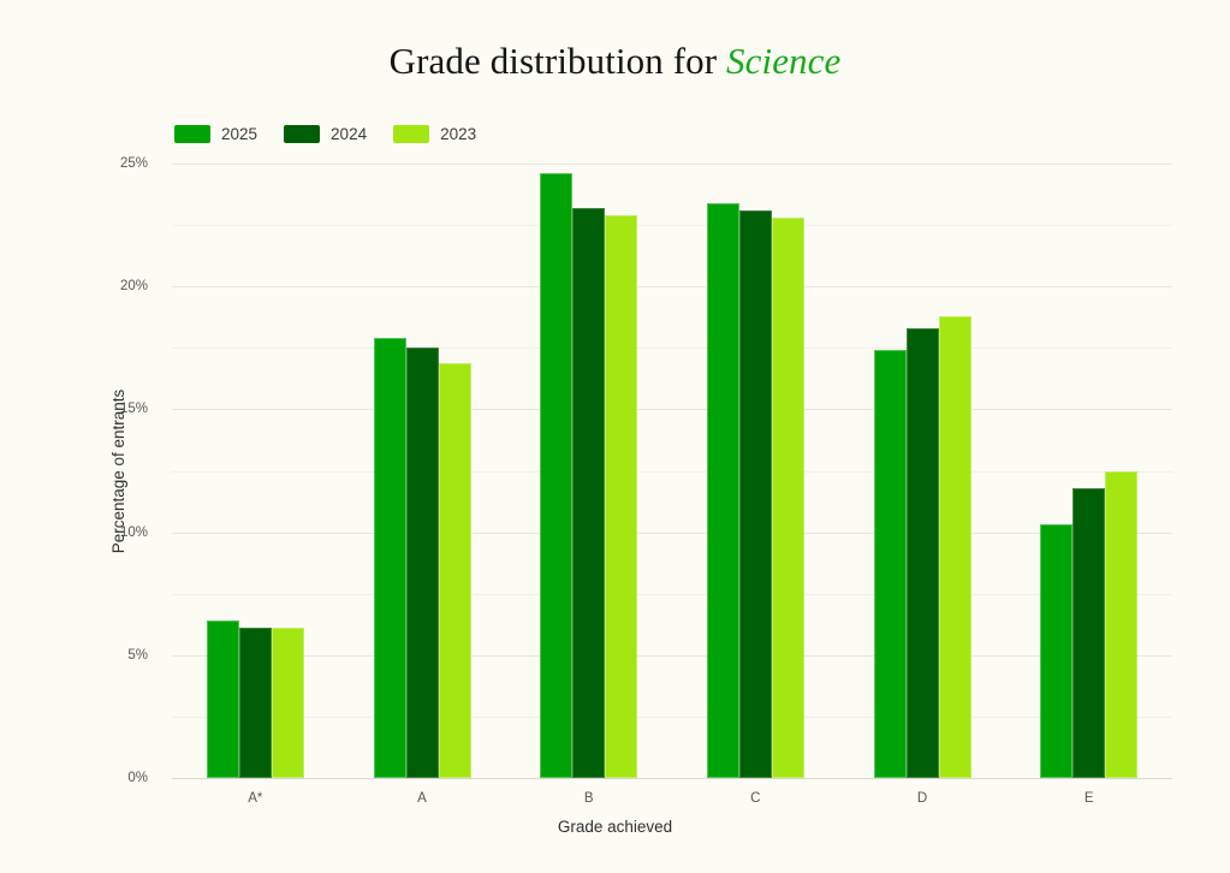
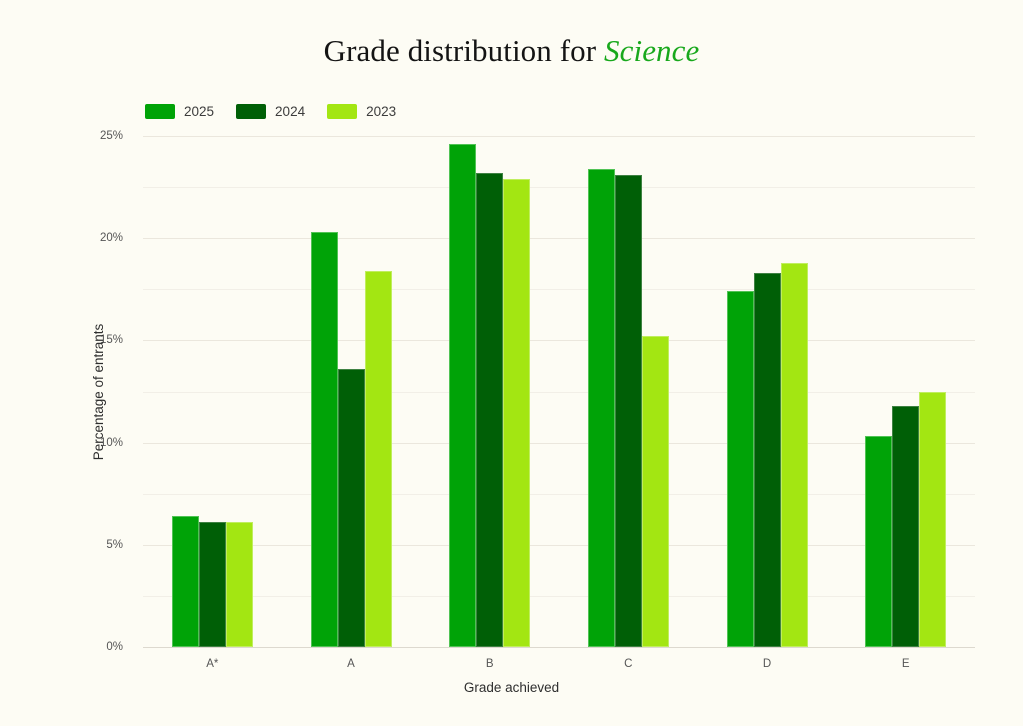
2025/A: 17.9% -> 20.3%
2024/A: 17.5% -> 13.6%
2023/A: 16.9% -> 18.4%
2023/C: 22.8% -> 15.2%
